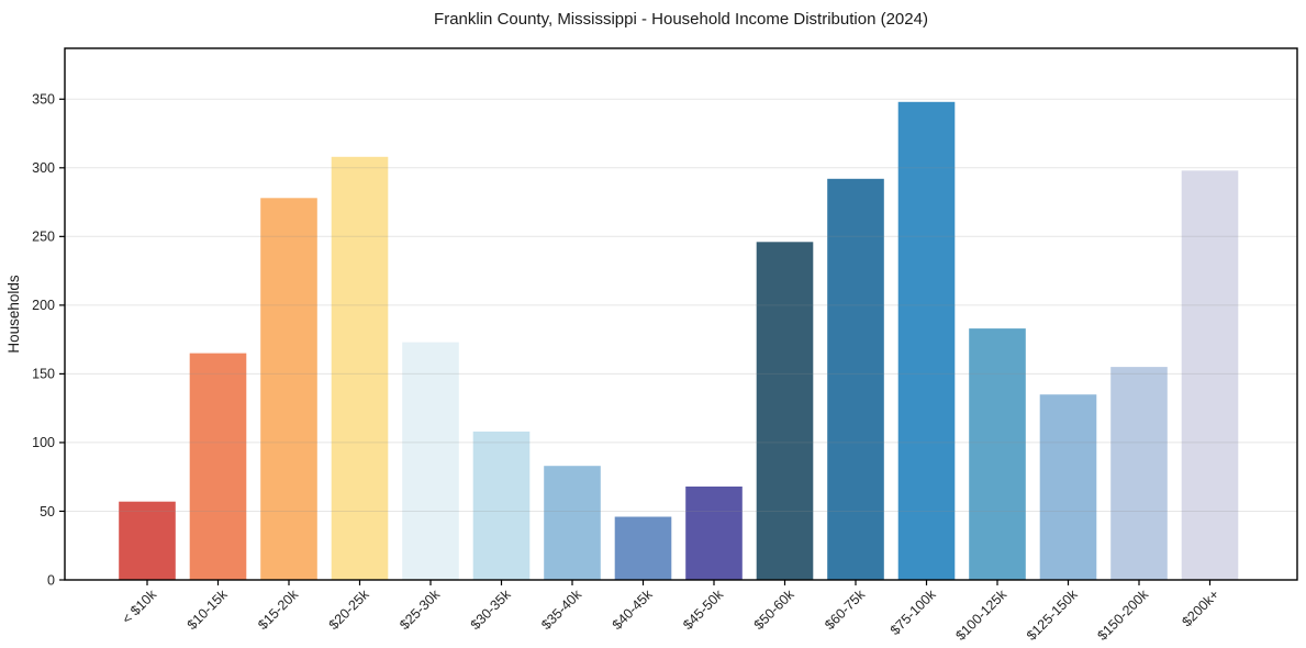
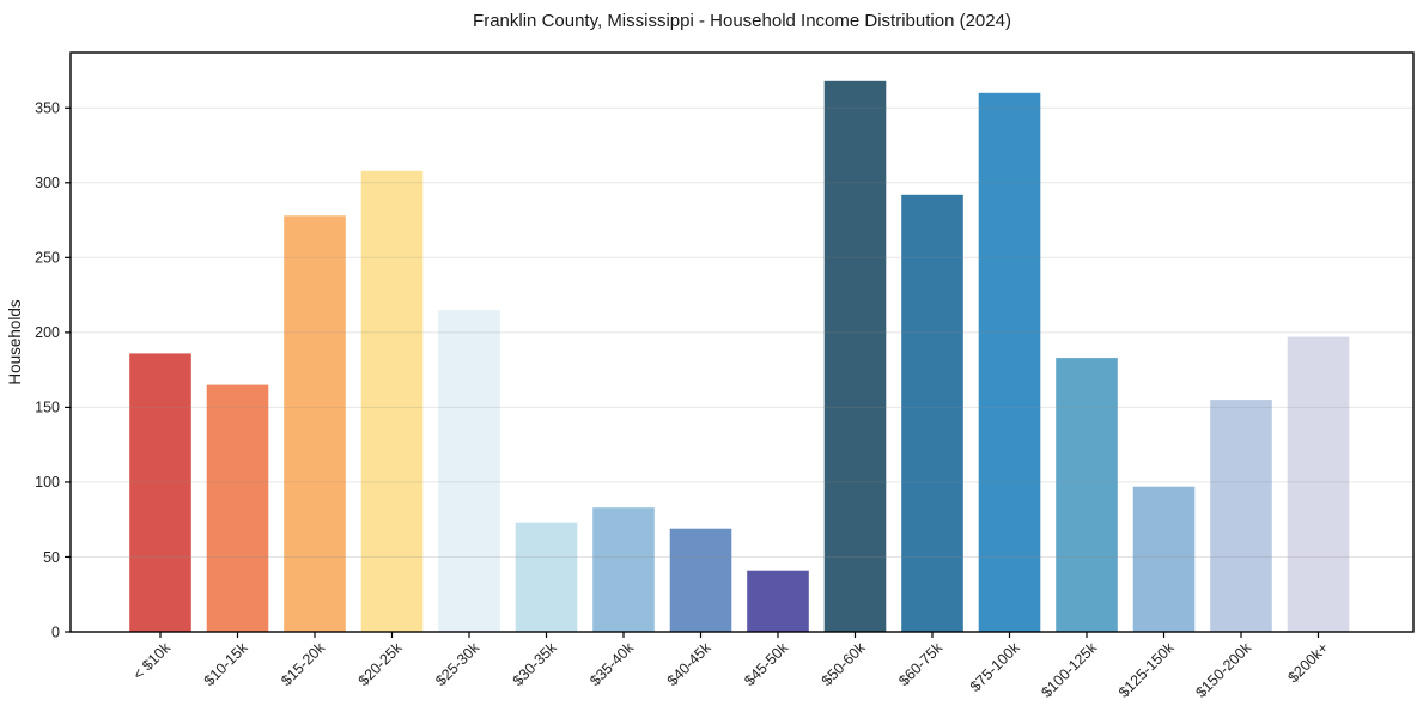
< $10k: 57 -> 186
$25-30k: 173 -> 215
$30-35k: 108 -> 73
$40-45k: 46 -> 69
$45-50k: 68 -> 41
$50-60k: 246 -> 368
$75-100k: 348 -> 360
$125-150k: 135 -> 97
$200k+: 298 -> 197
